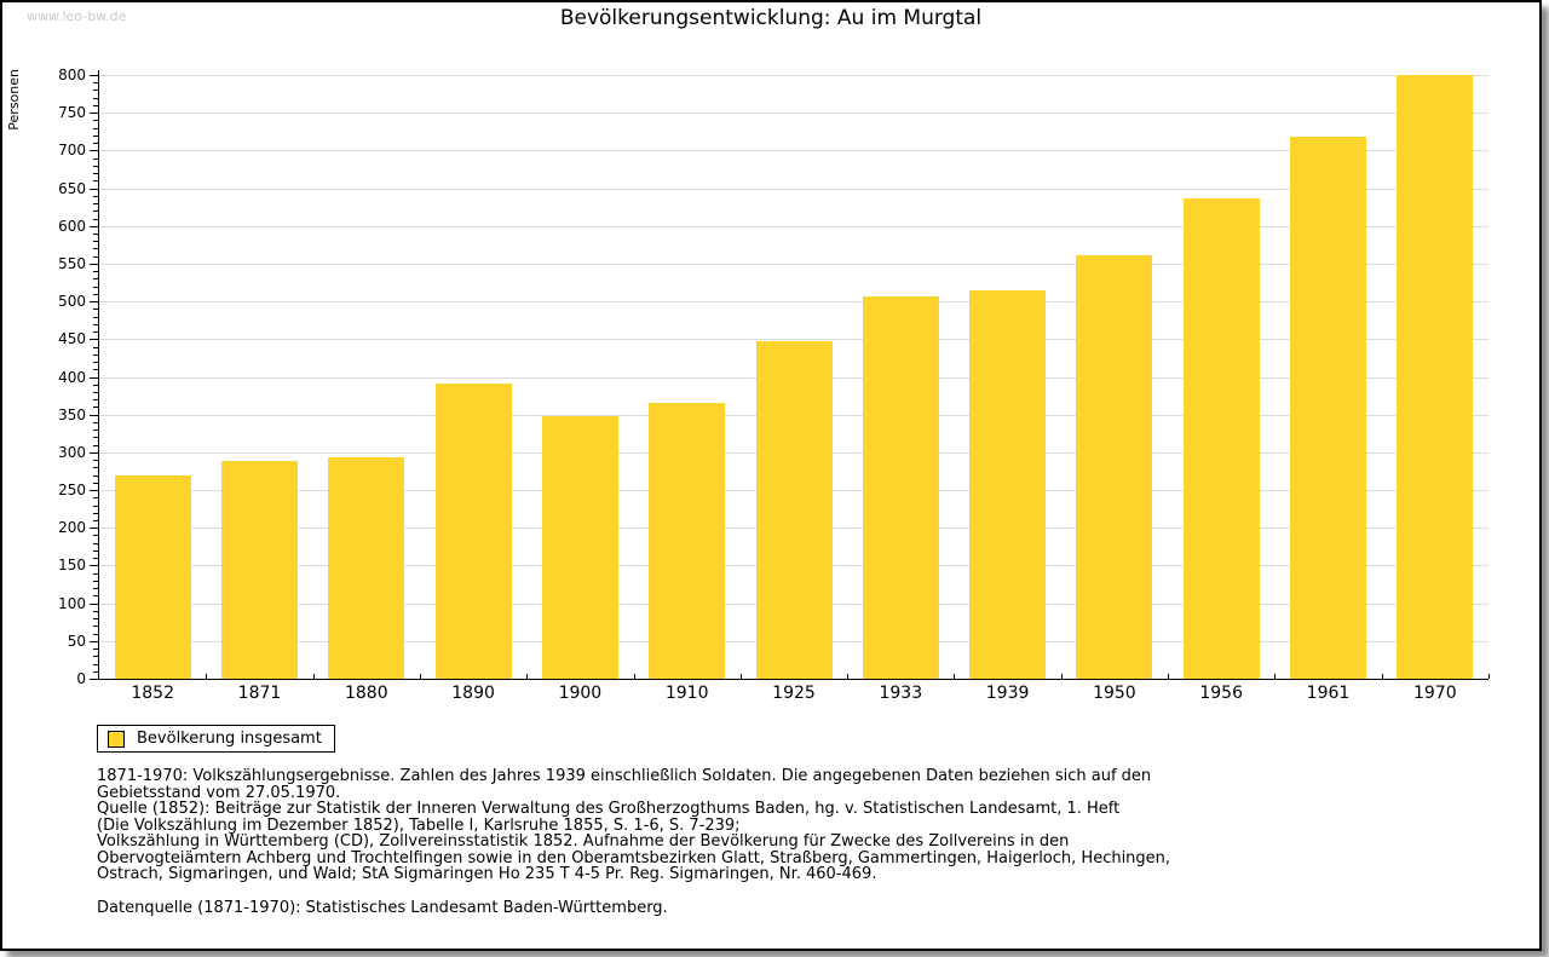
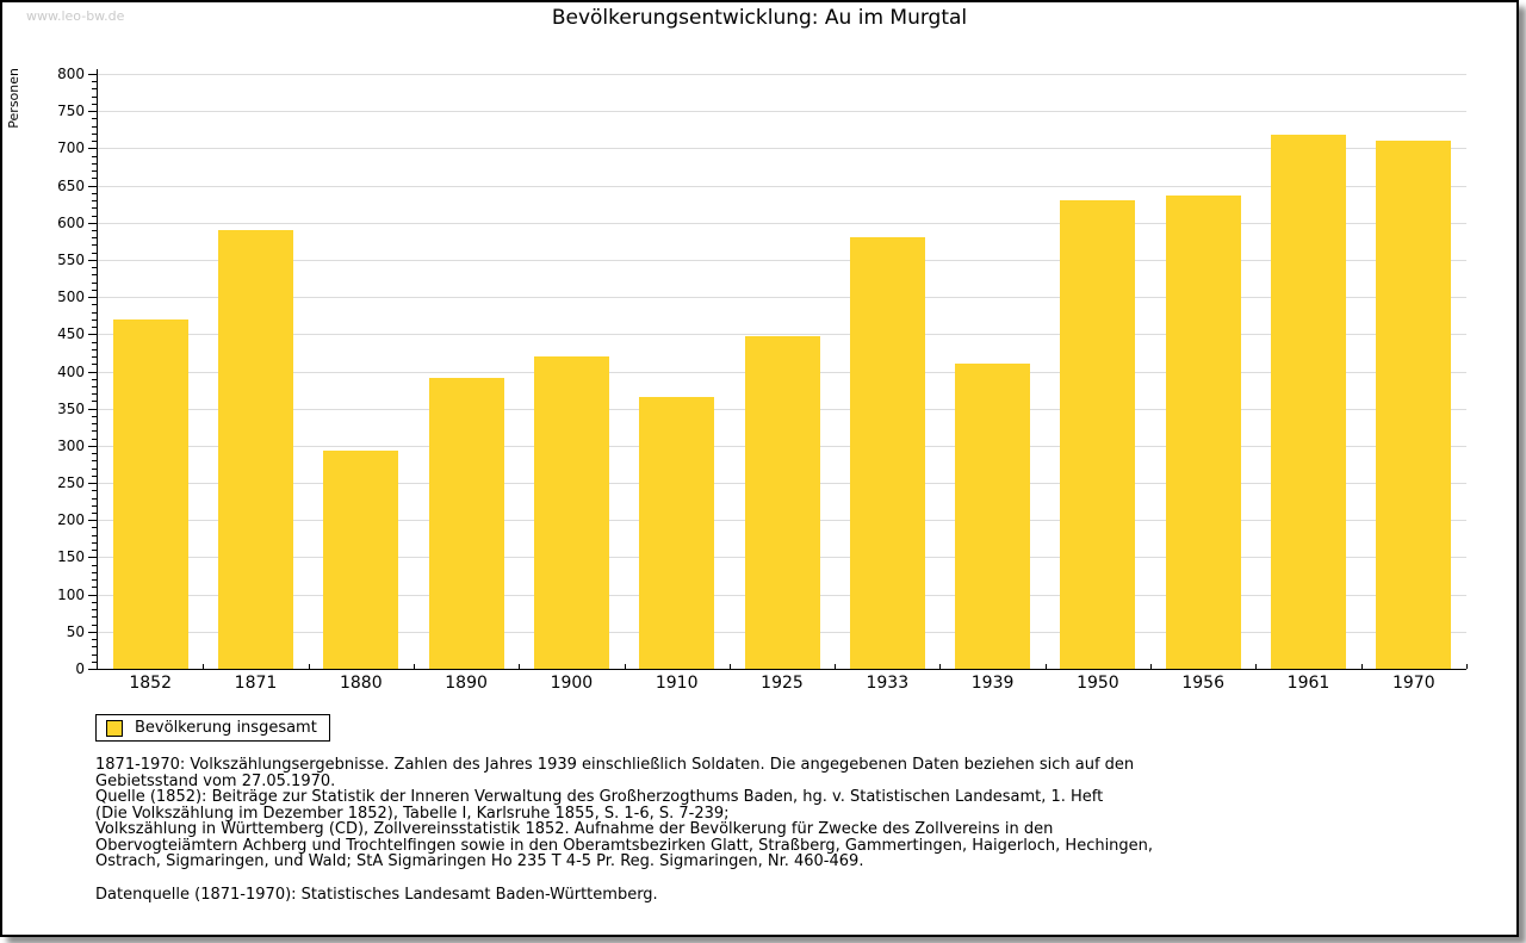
1852: 270 -> 470
1871: 290 -> 590
1900: 350 -> 420
1933: 510 -> 580
1939: 510 -> 410
1950: 560 -> 630
1970: 800 -> 710
